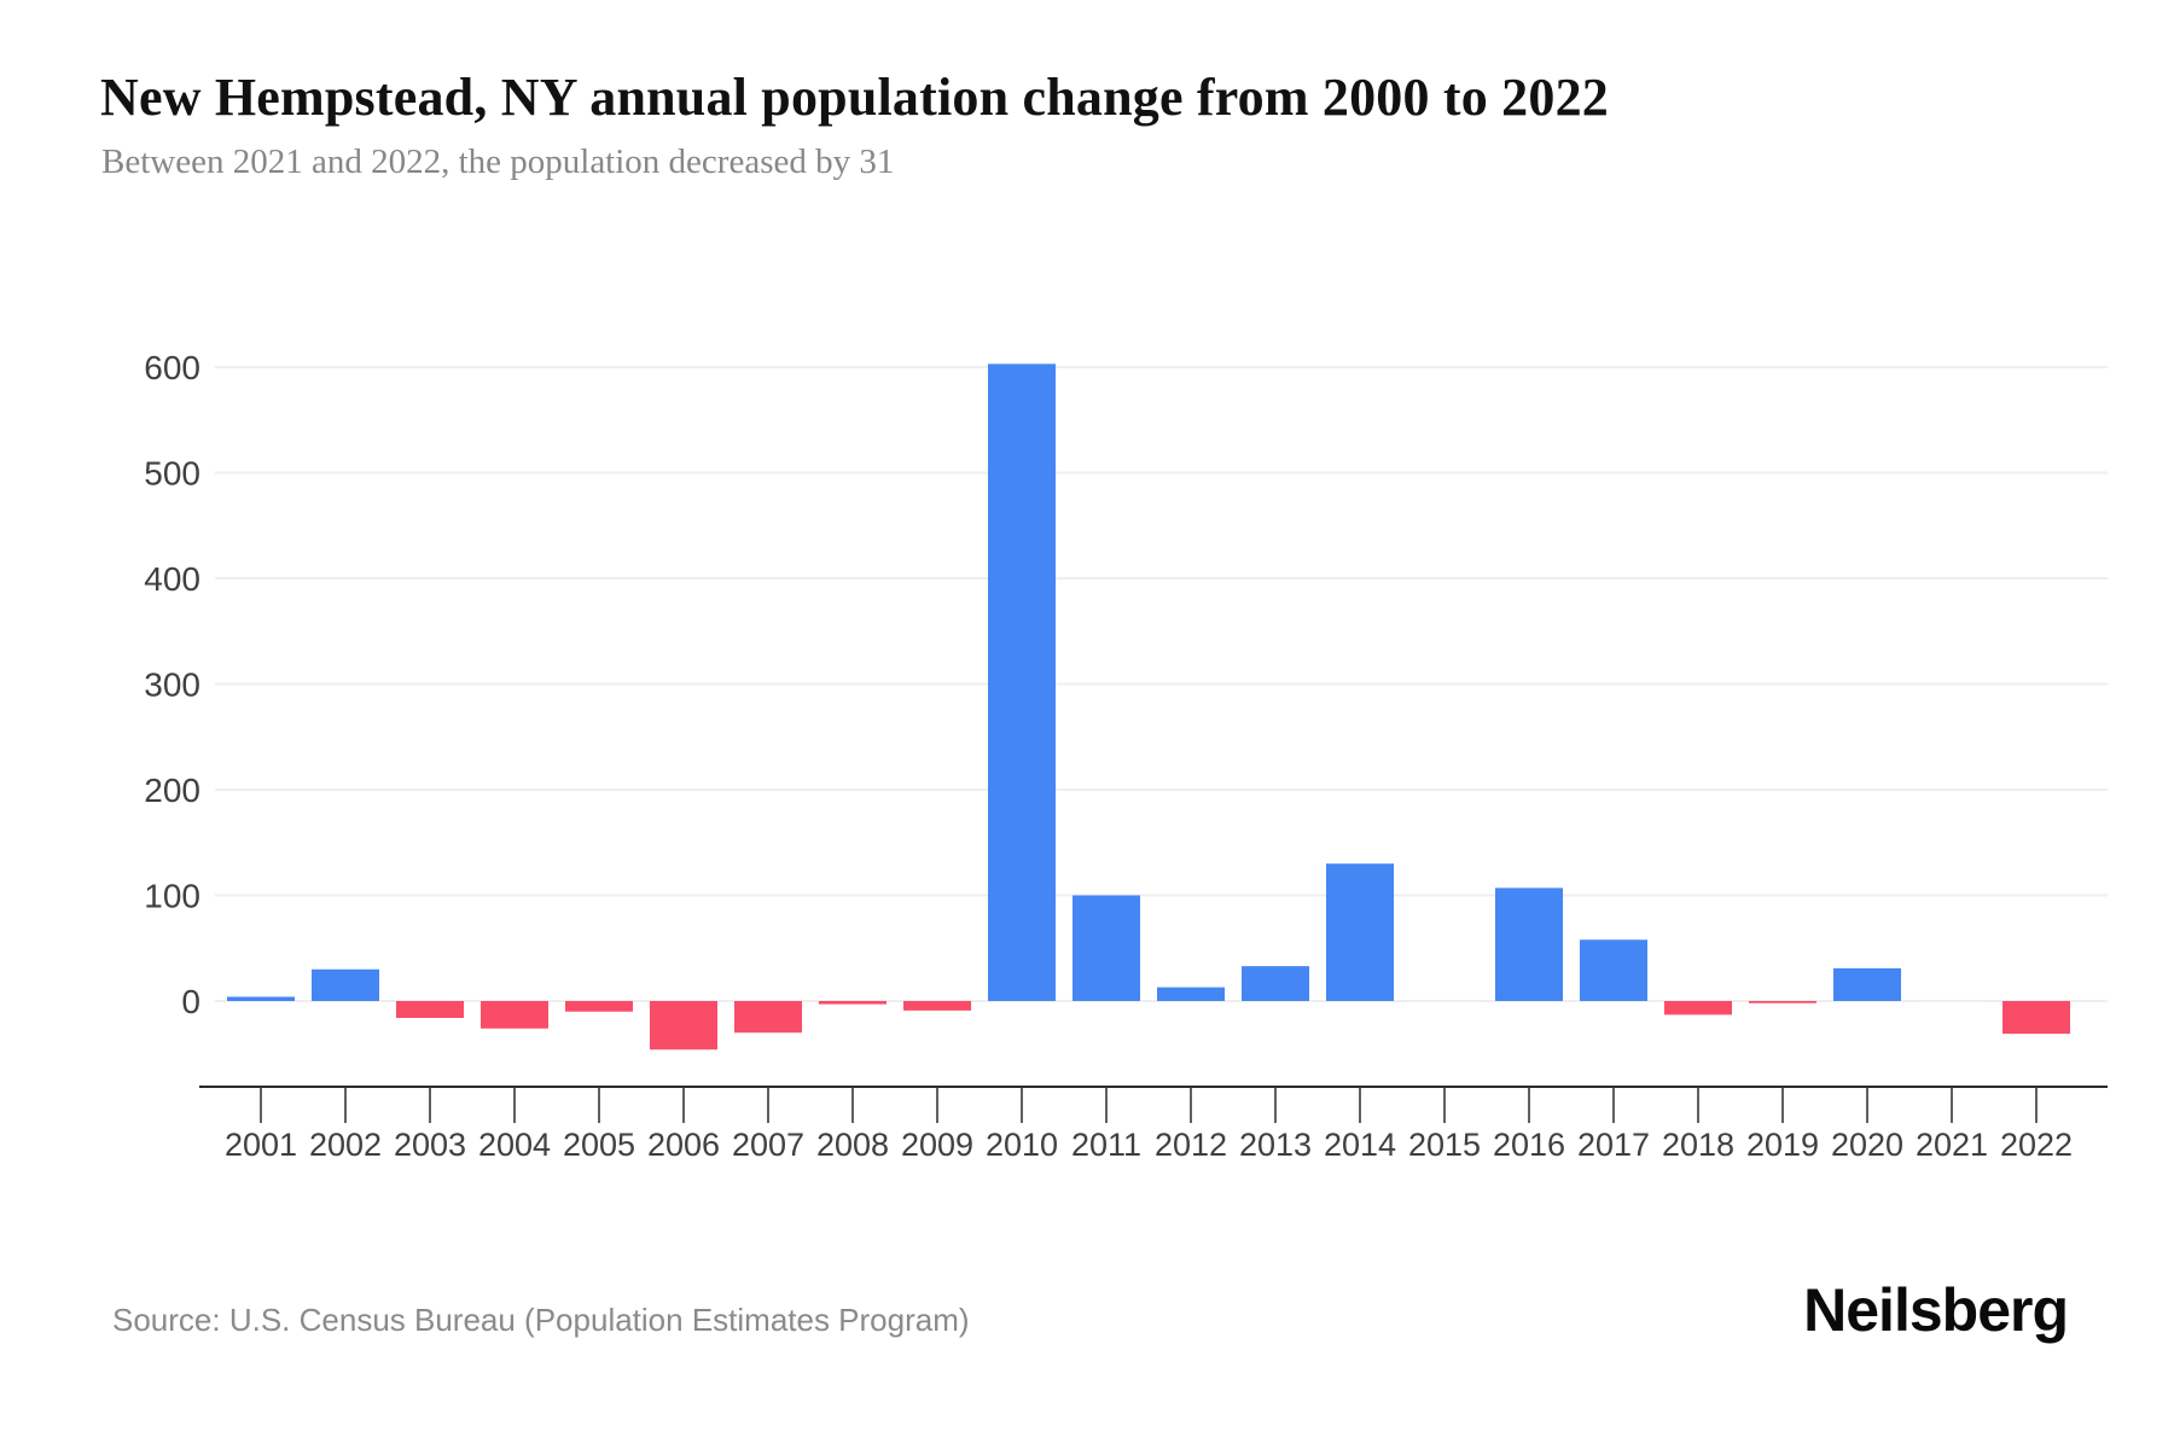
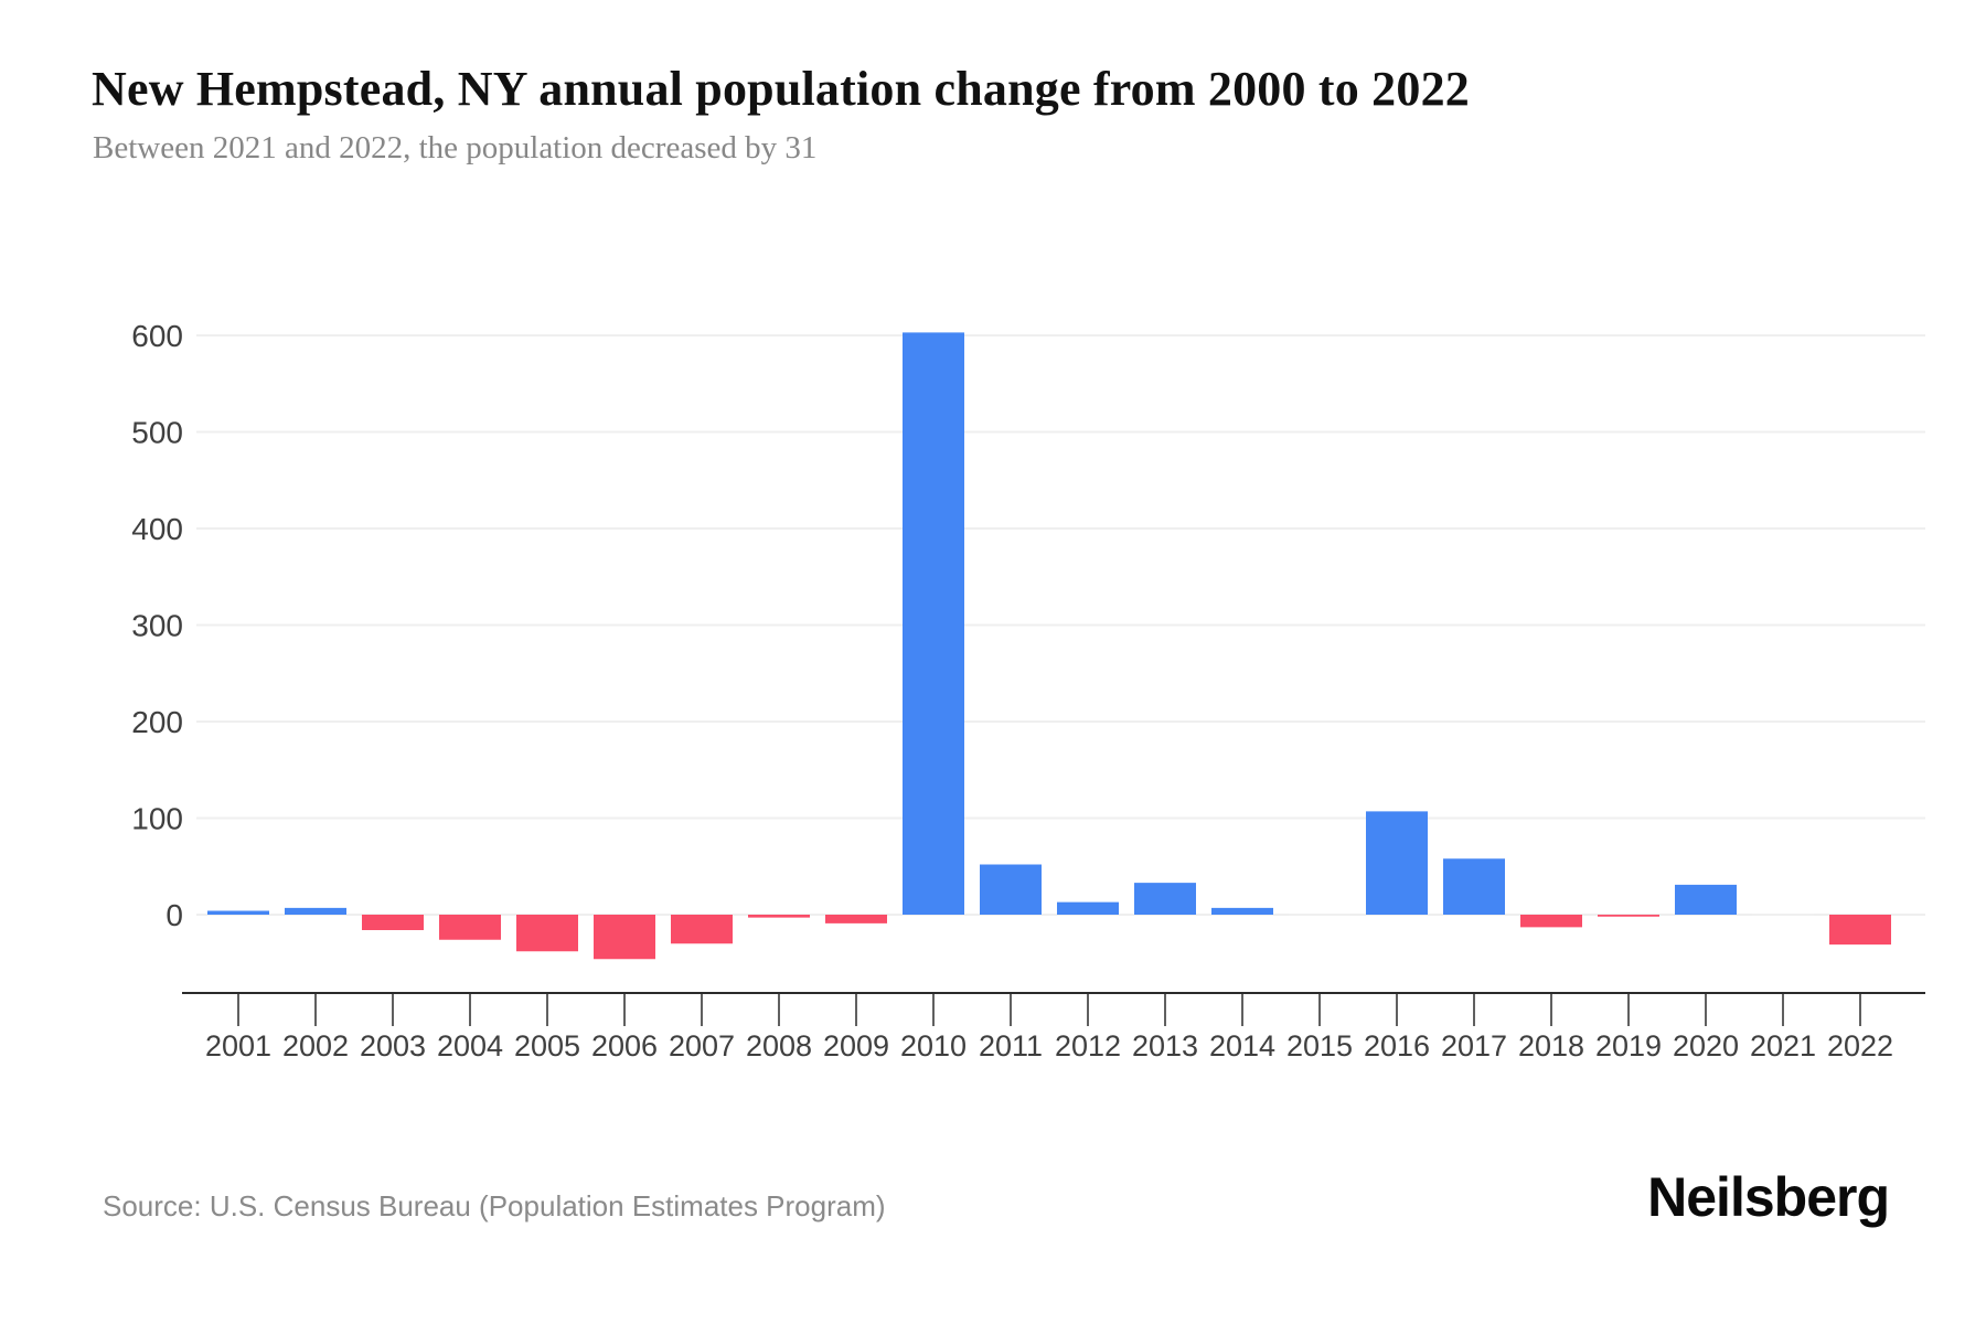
2002: 30 -> 10
2005: -10 -> -40
2011: 100 -> 50
2014: 130 -> 10
